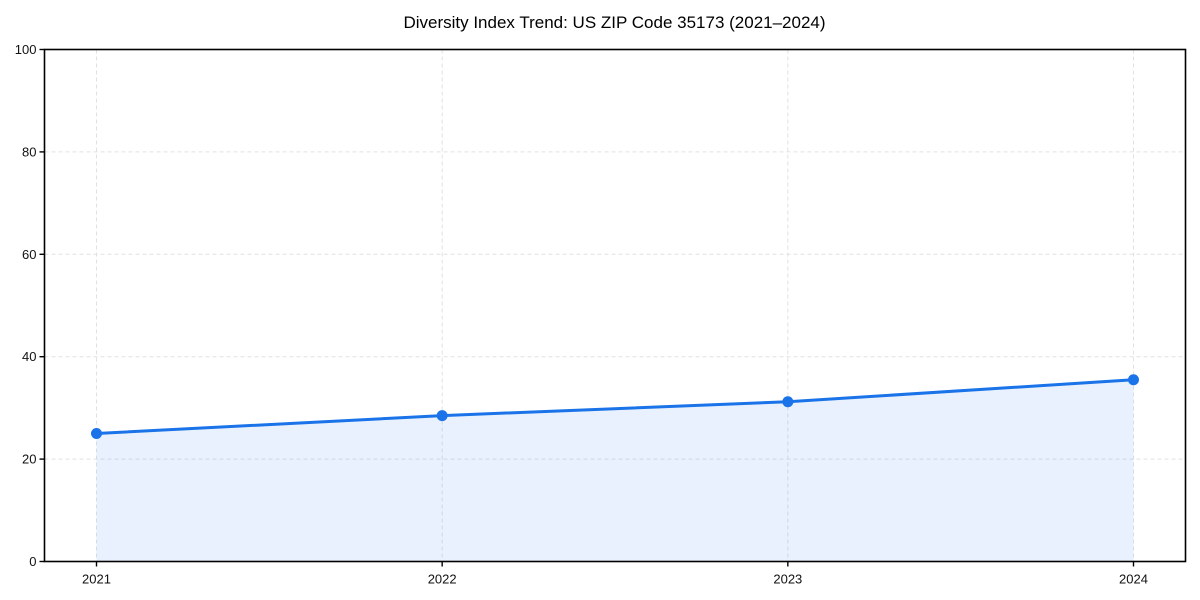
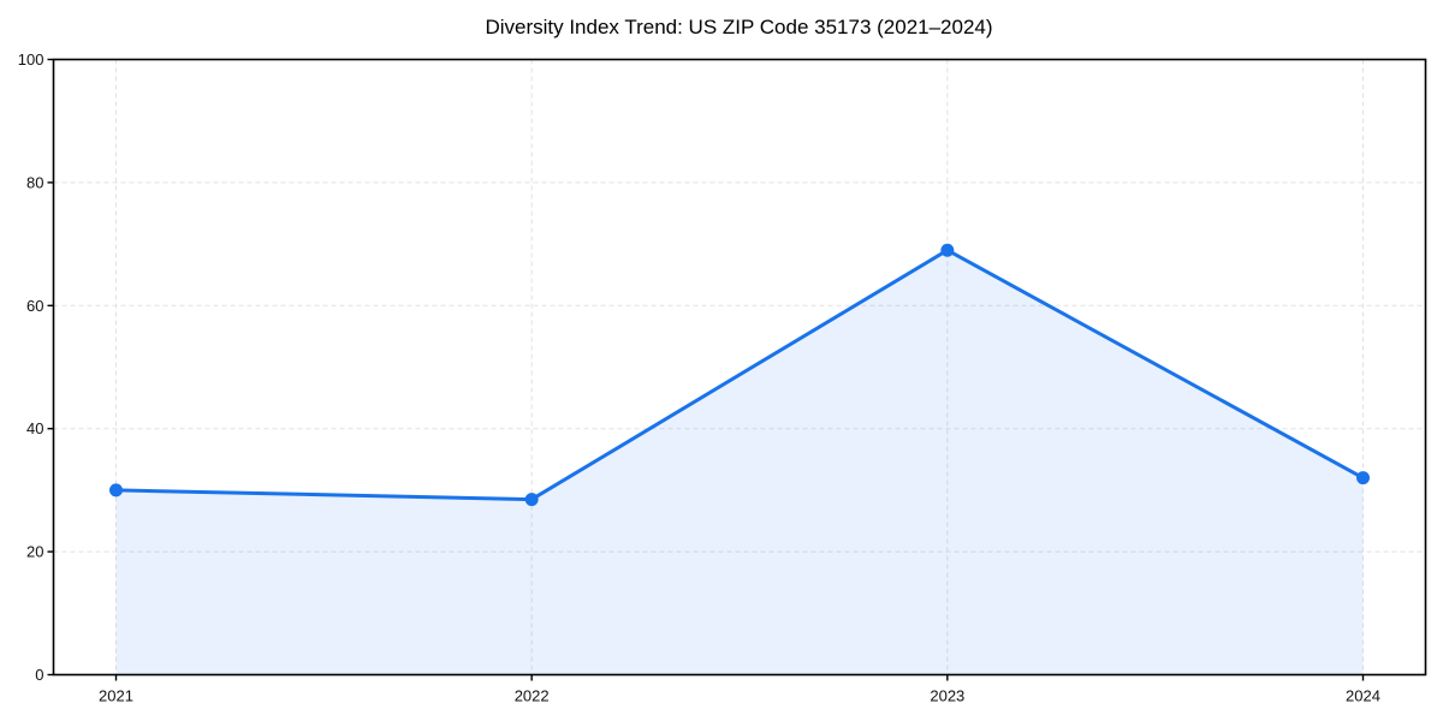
2021: 25 -> 30
2023: 31 -> 69
2024: 36 -> 32
